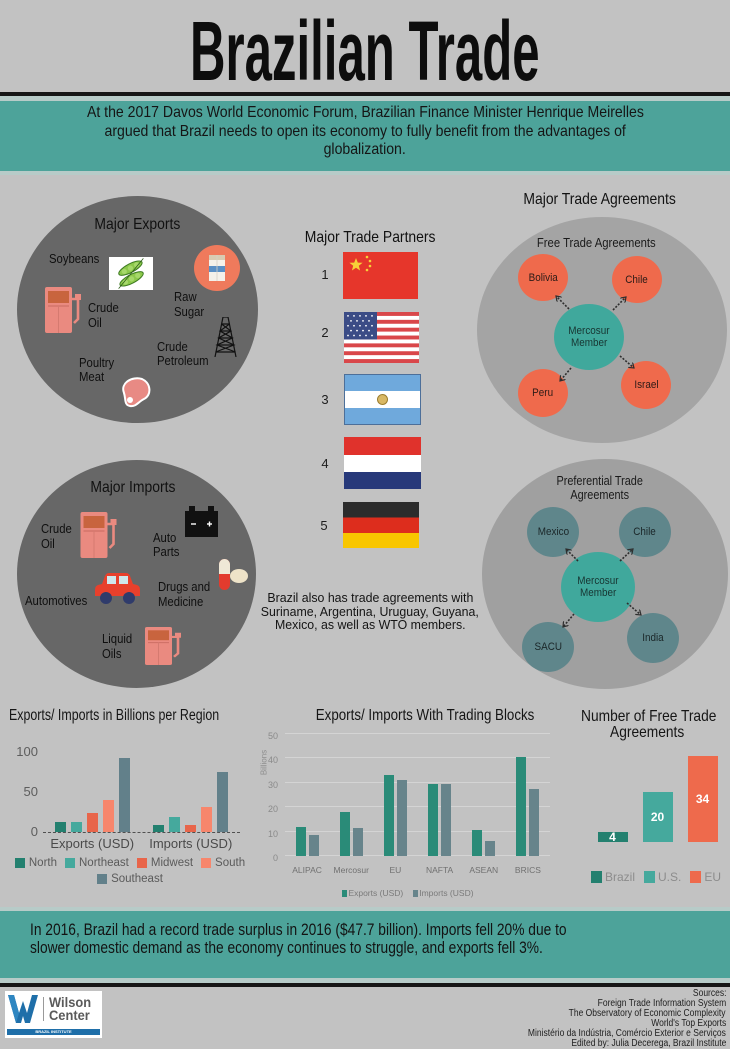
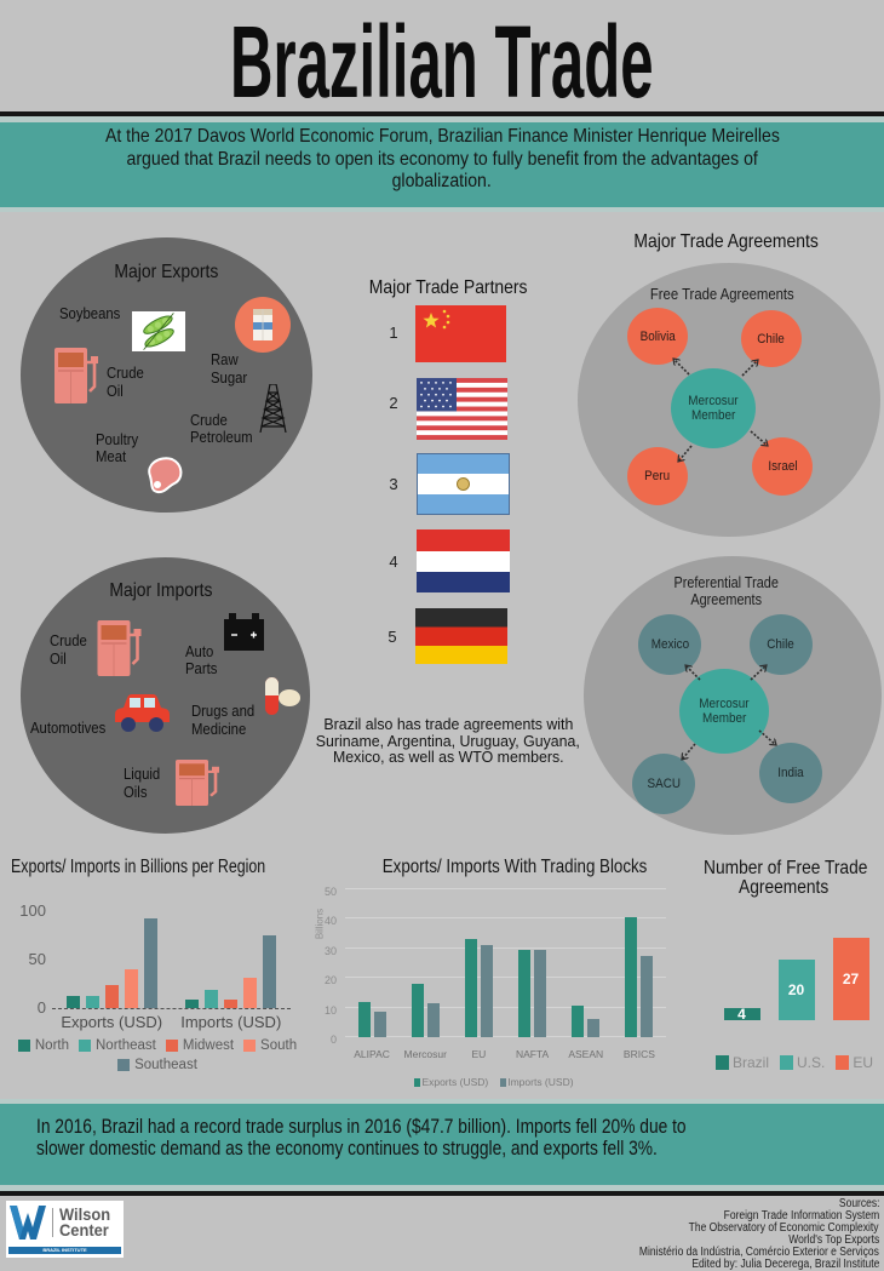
Number of Free Trade Agreements/EU: 34 -> 27
